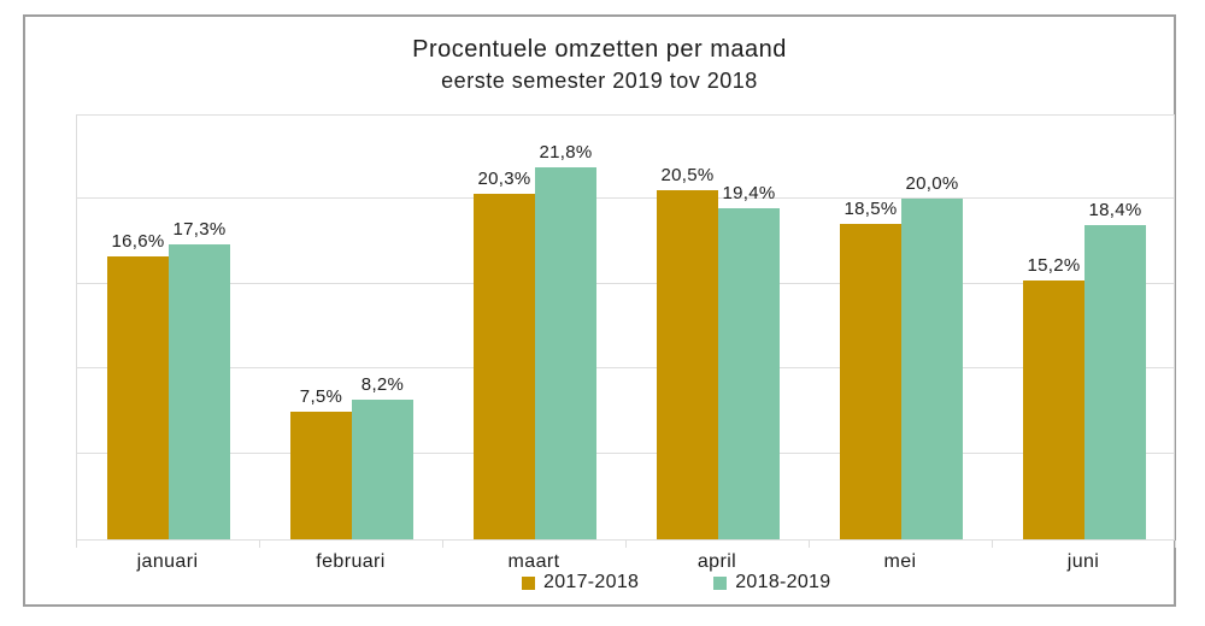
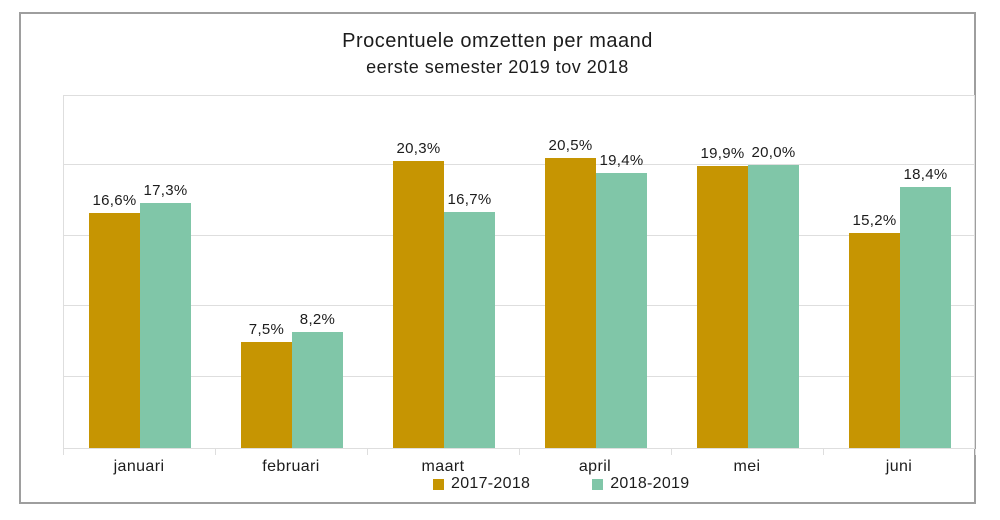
2018-2019/maart: 21,8% -> 16,7%
2017-2018/mei: 18,5% -> 19,9%
